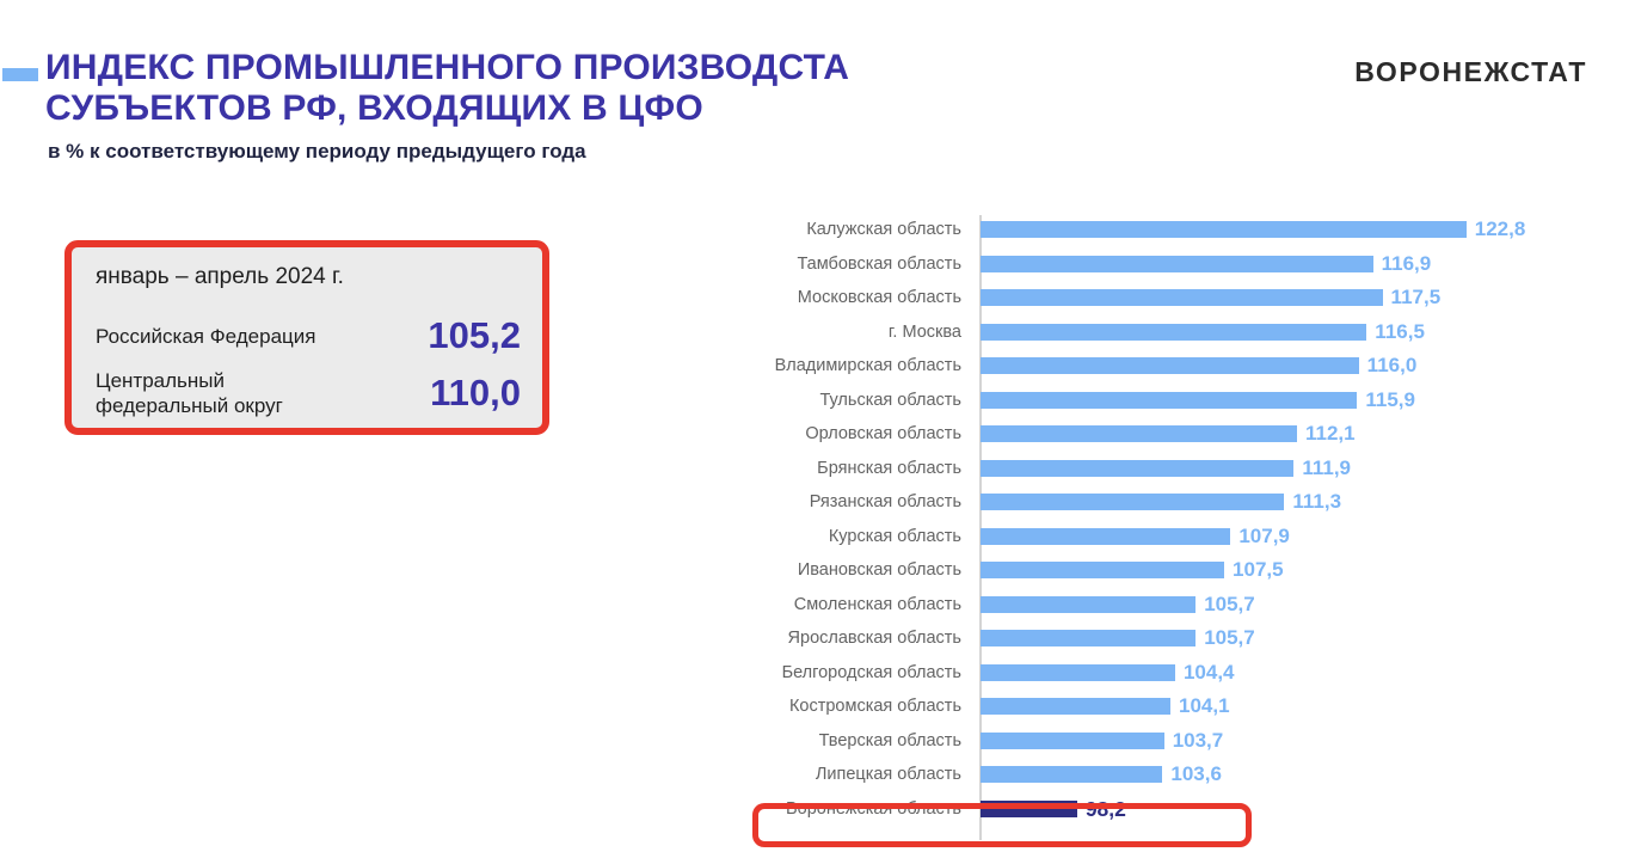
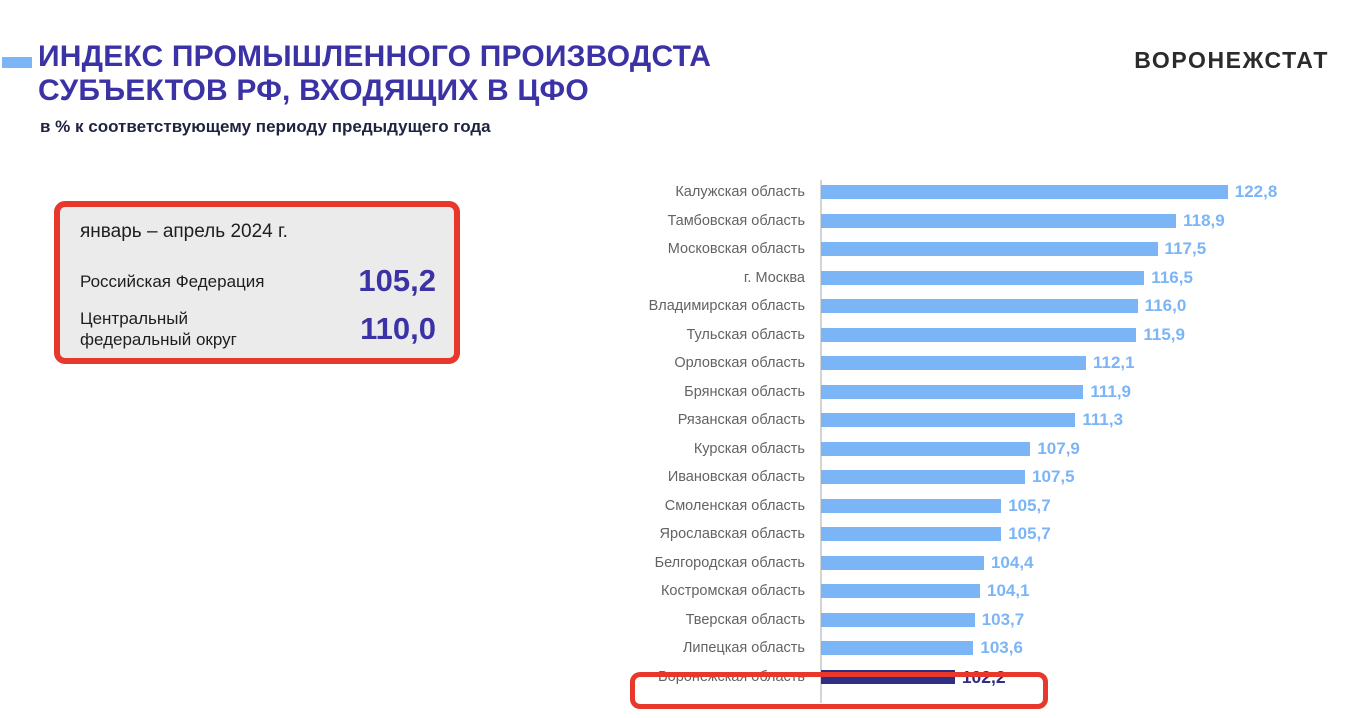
Тамбовская область: 116,9 -> 118,9
Воронежская область: 98,2 -> 102,2
